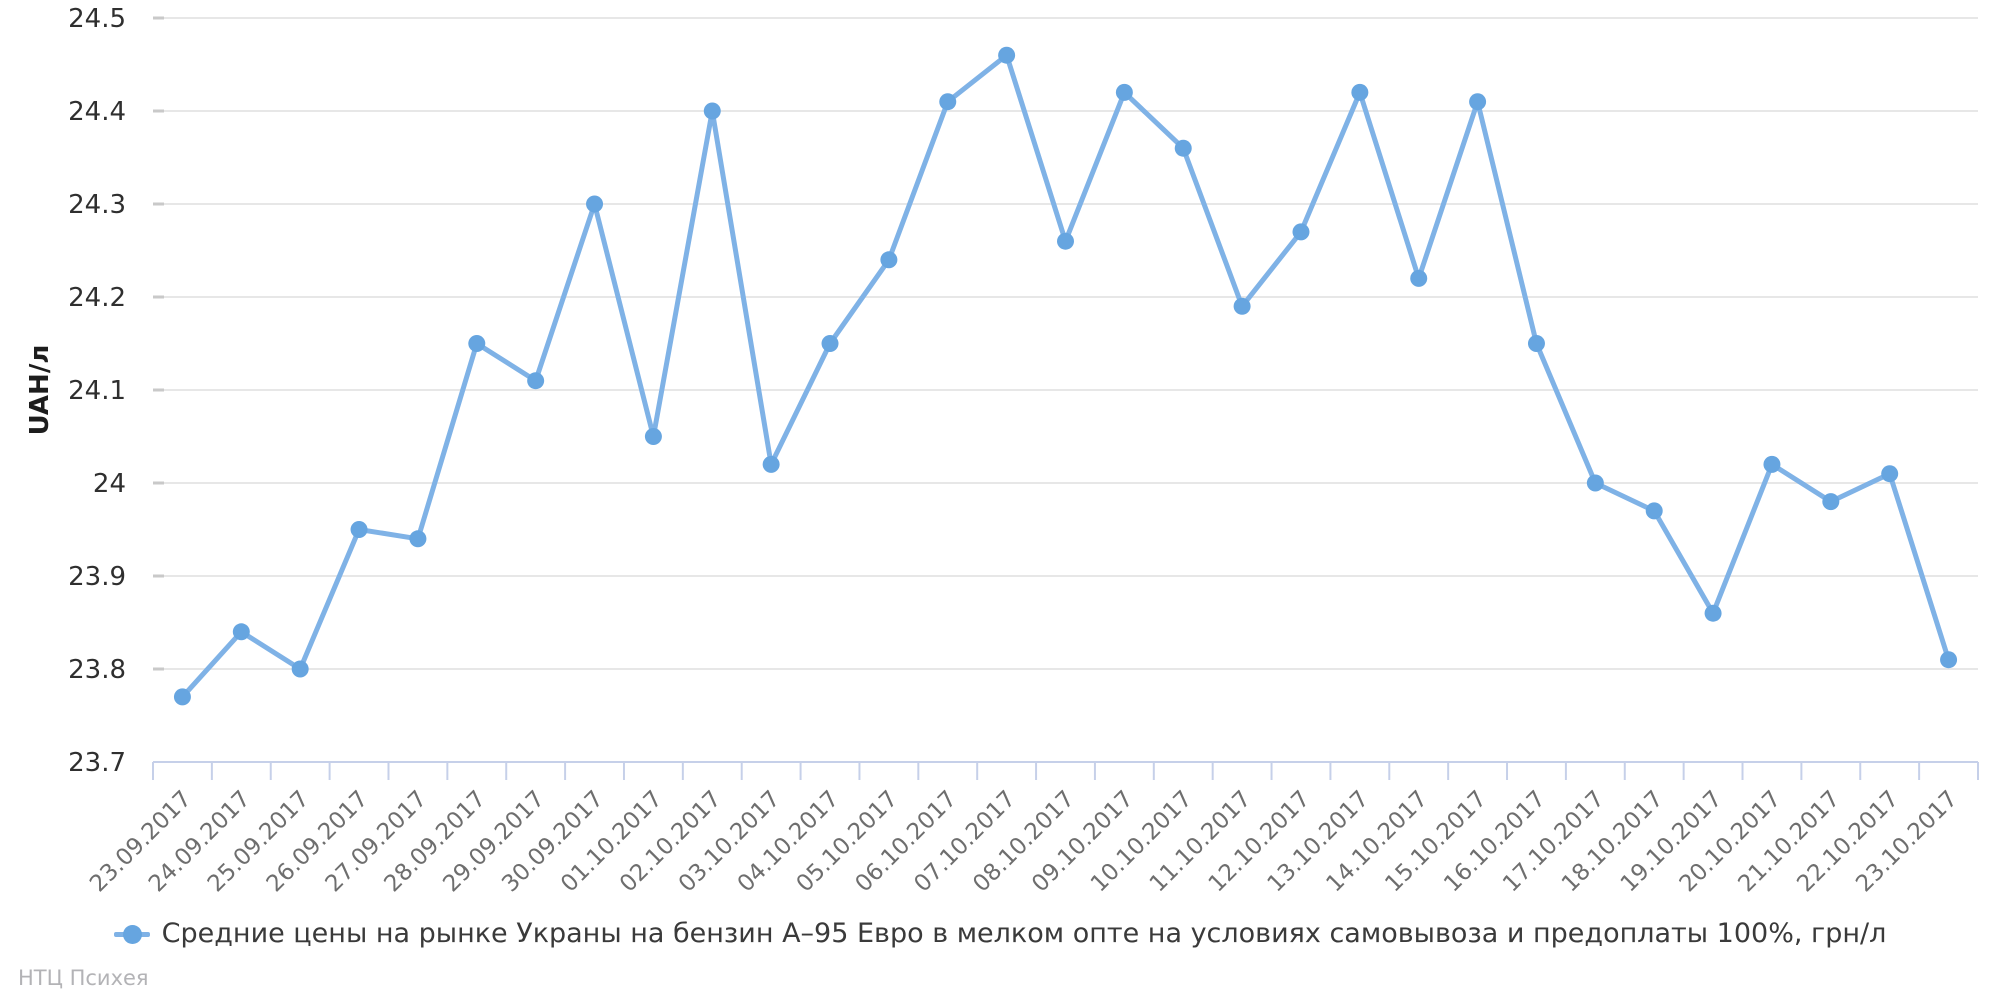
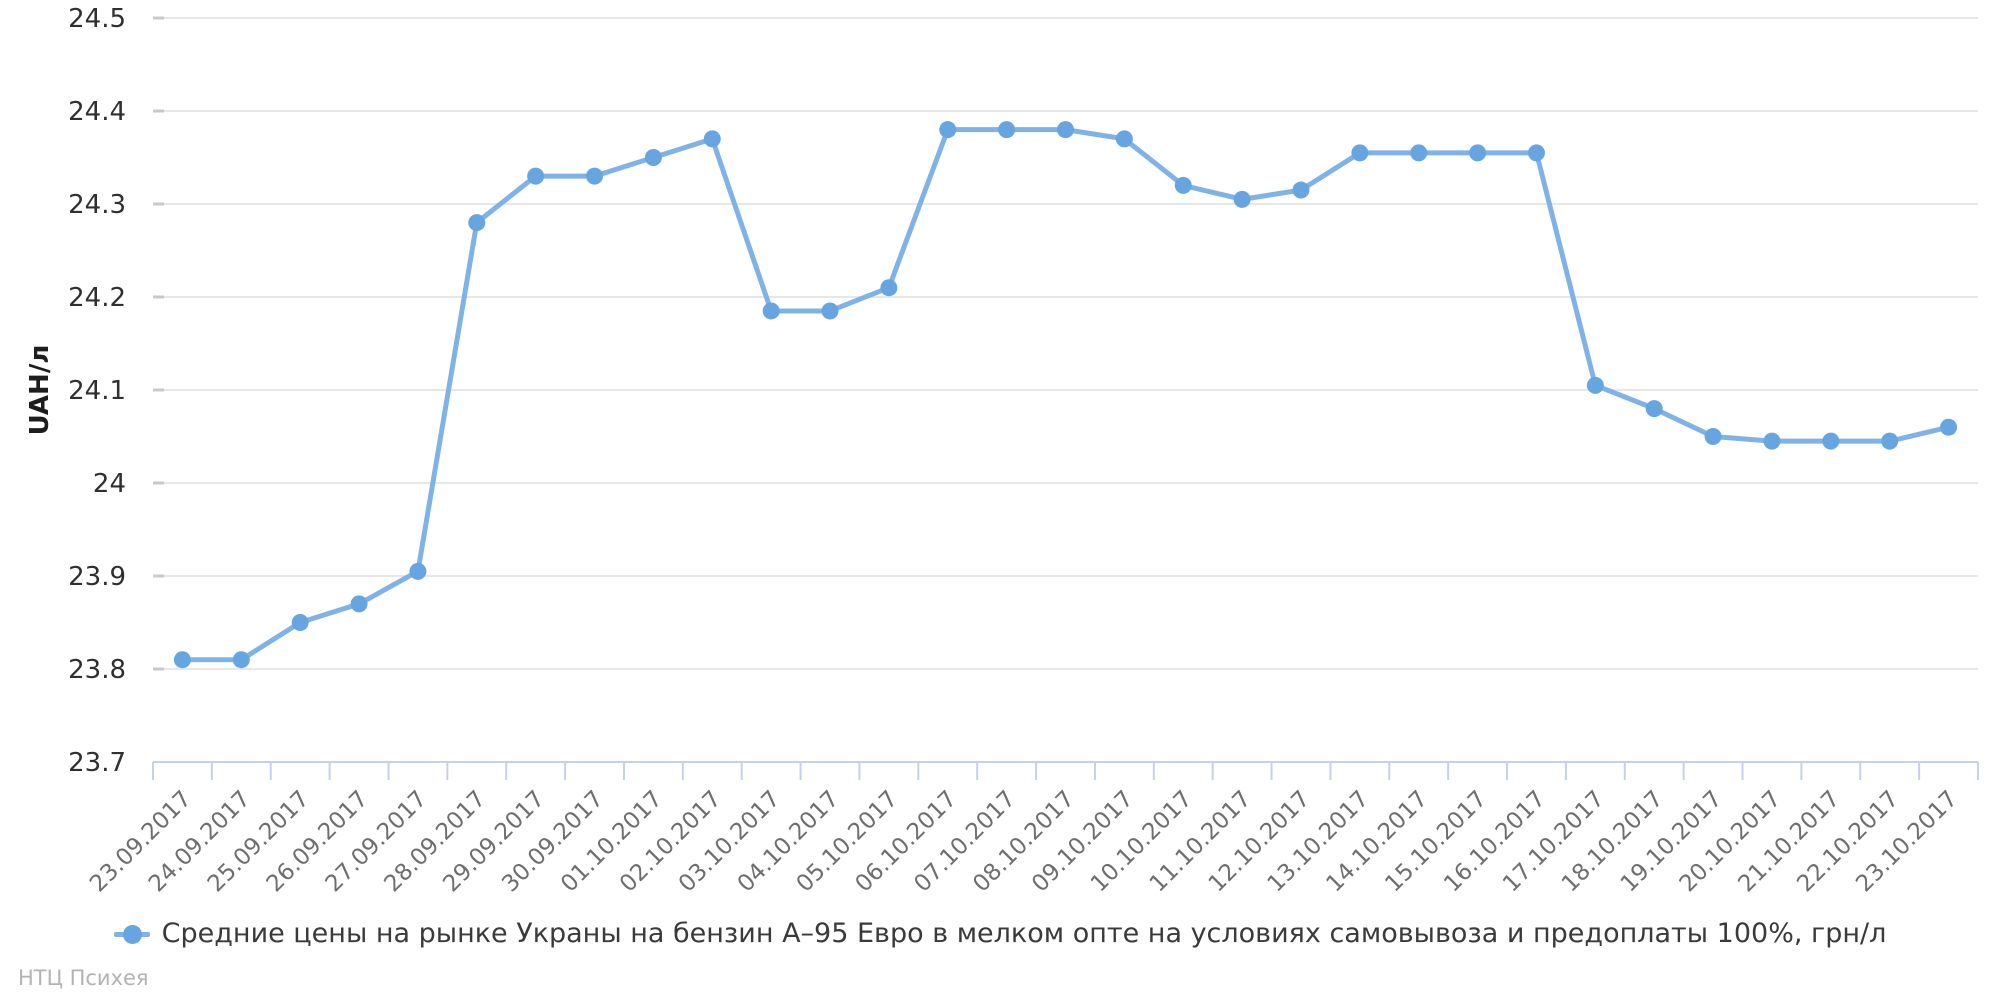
23.09.2017: 23.77 -> 23.81
24.09.2017: 23.84 -> 23.81
25.09.2017: 23.80 -> 23.85
26.09.2017: 23.95 -> 23.87
27.09.2017: 23.94 -> 23.91
28.09.2017: 24.15 -> 24.28
29.09.2017: 24.11 -> 24.33
30.09.2017: 24.30 -> 24.33
01.10.2017: 24.05 -> 24.35
02.10.2017: 24.40 -> 24.37
03.10.2017: 24.02 -> 24.18
04.10.2017: 24.15 -> 24.18
05.10.2017: 24.24 -> 24.21
06.10.2017: 24.41 -> 24.38
07.10.2017: 24.46 -> 24.38
08.10.2017: 24.26 -> 24.38
09.10.2017: 24.42 -> 24.37
10.10.2017: 24.36 -> 24.32
11.10.2017: 24.19 -> 24.30
12.10.2017: 24.27 -> 24.32
13.10.2017: 24.42 -> 24.36
14.10.2017: 24.22 -> 24.36
15.10.2017: 24.41 -> 24.36
16.10.2017: 24.15 -> 24.36
17.10.2017: 24.00 -> 24.11
18.10.2017: 23.97 -> 24.08
19.10.2017: 23.86 -> 24.05
20.10.2017: 24.02 -> 24.05
21.10.2017: 23.98 -> 24.05
22.10.2017: 24.01 -> 24.05
23.10.2017: 23.81 -> 24.06
